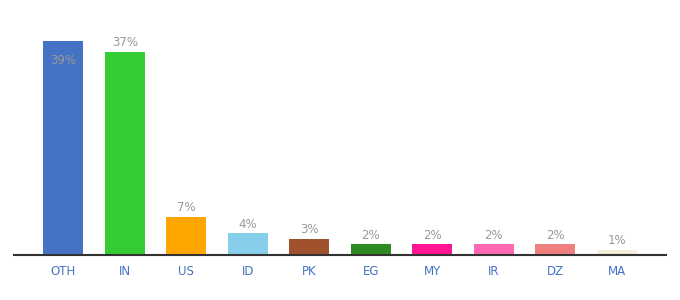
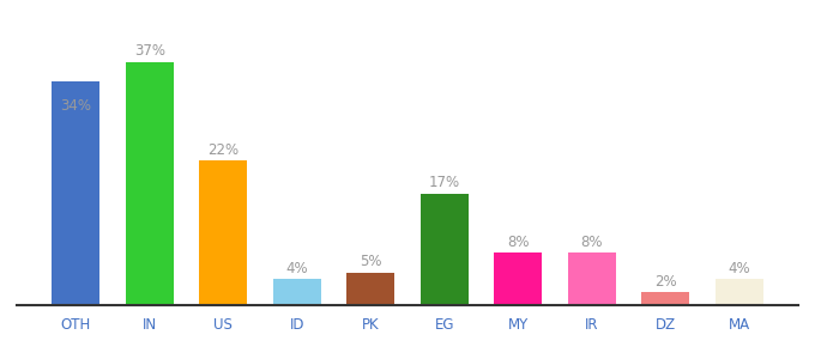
OTH: 39% -> 34%
US: 7% -> 22%
PK: 3% -> 5%
EG: 2% -> 17%
MY: 2% -> 8%
IR: 2% -> 8%
MA: 1% -> 4%
